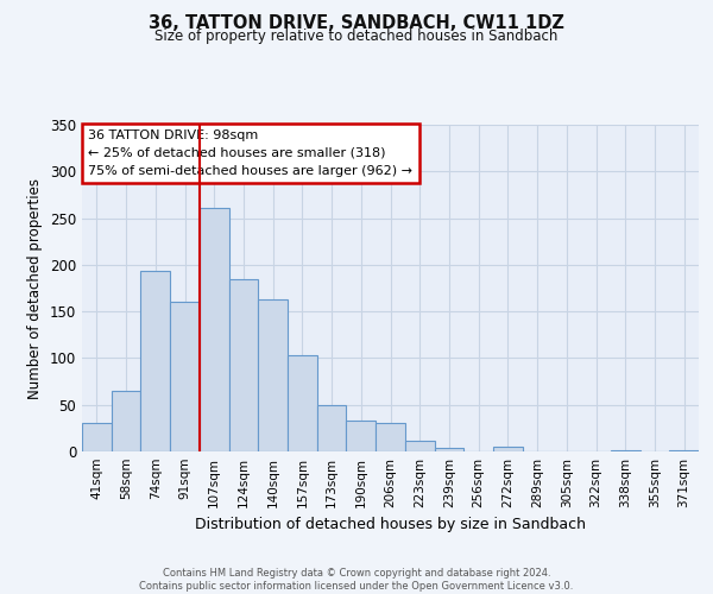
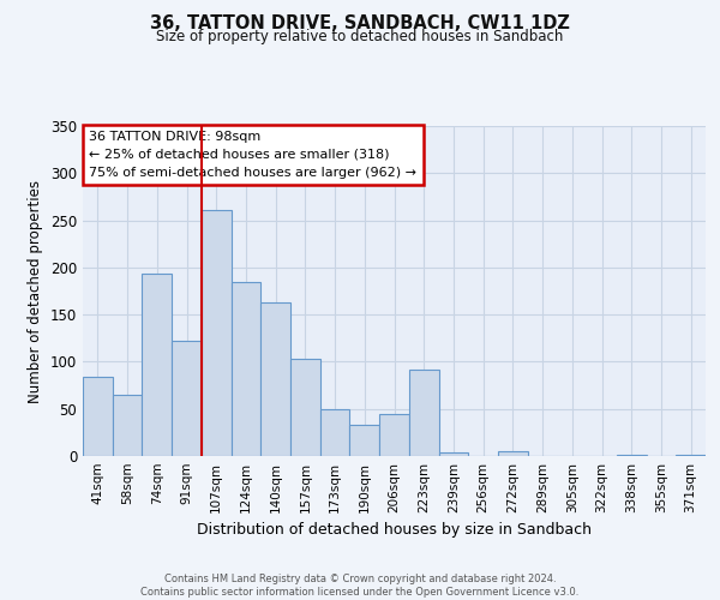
41sqm: 30 -> 84
91sqm: 160 -> 122
206sqm: 30 -> 44
223sqm: 11 -> 92
